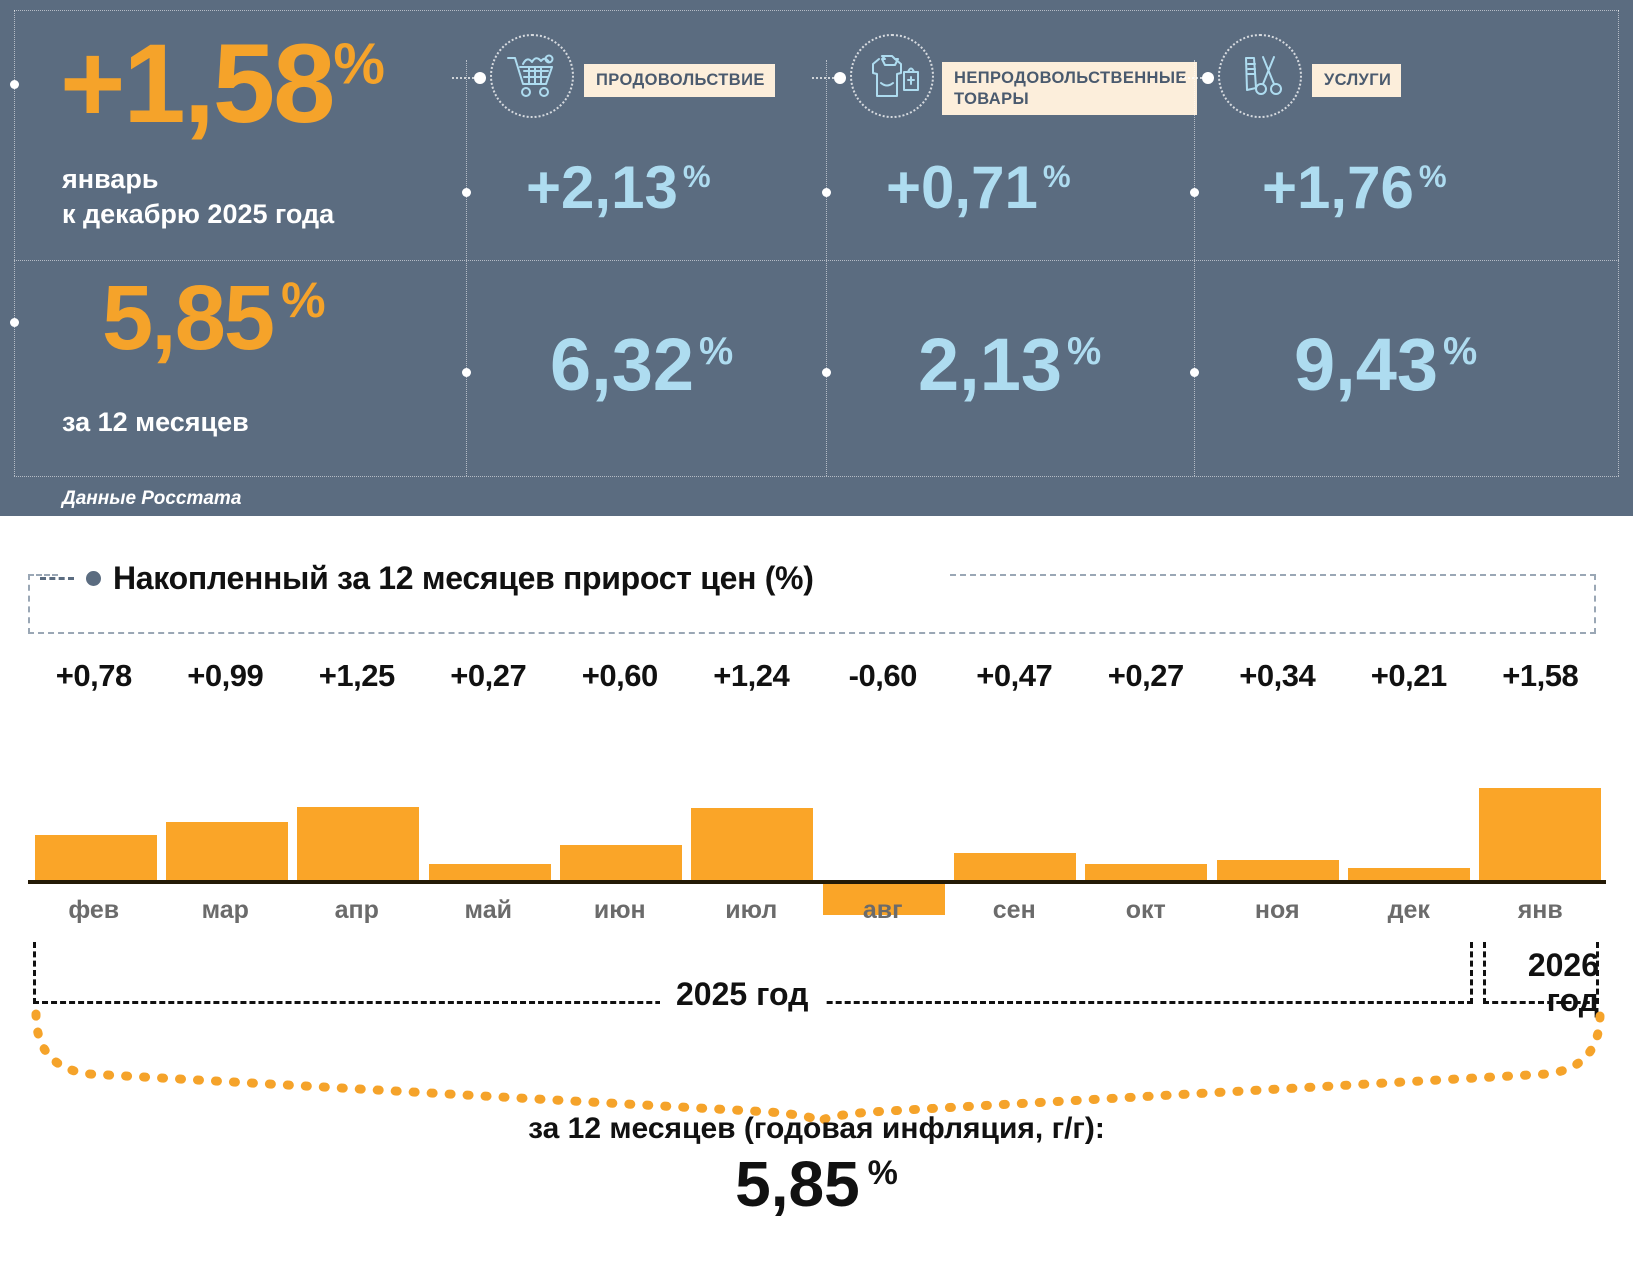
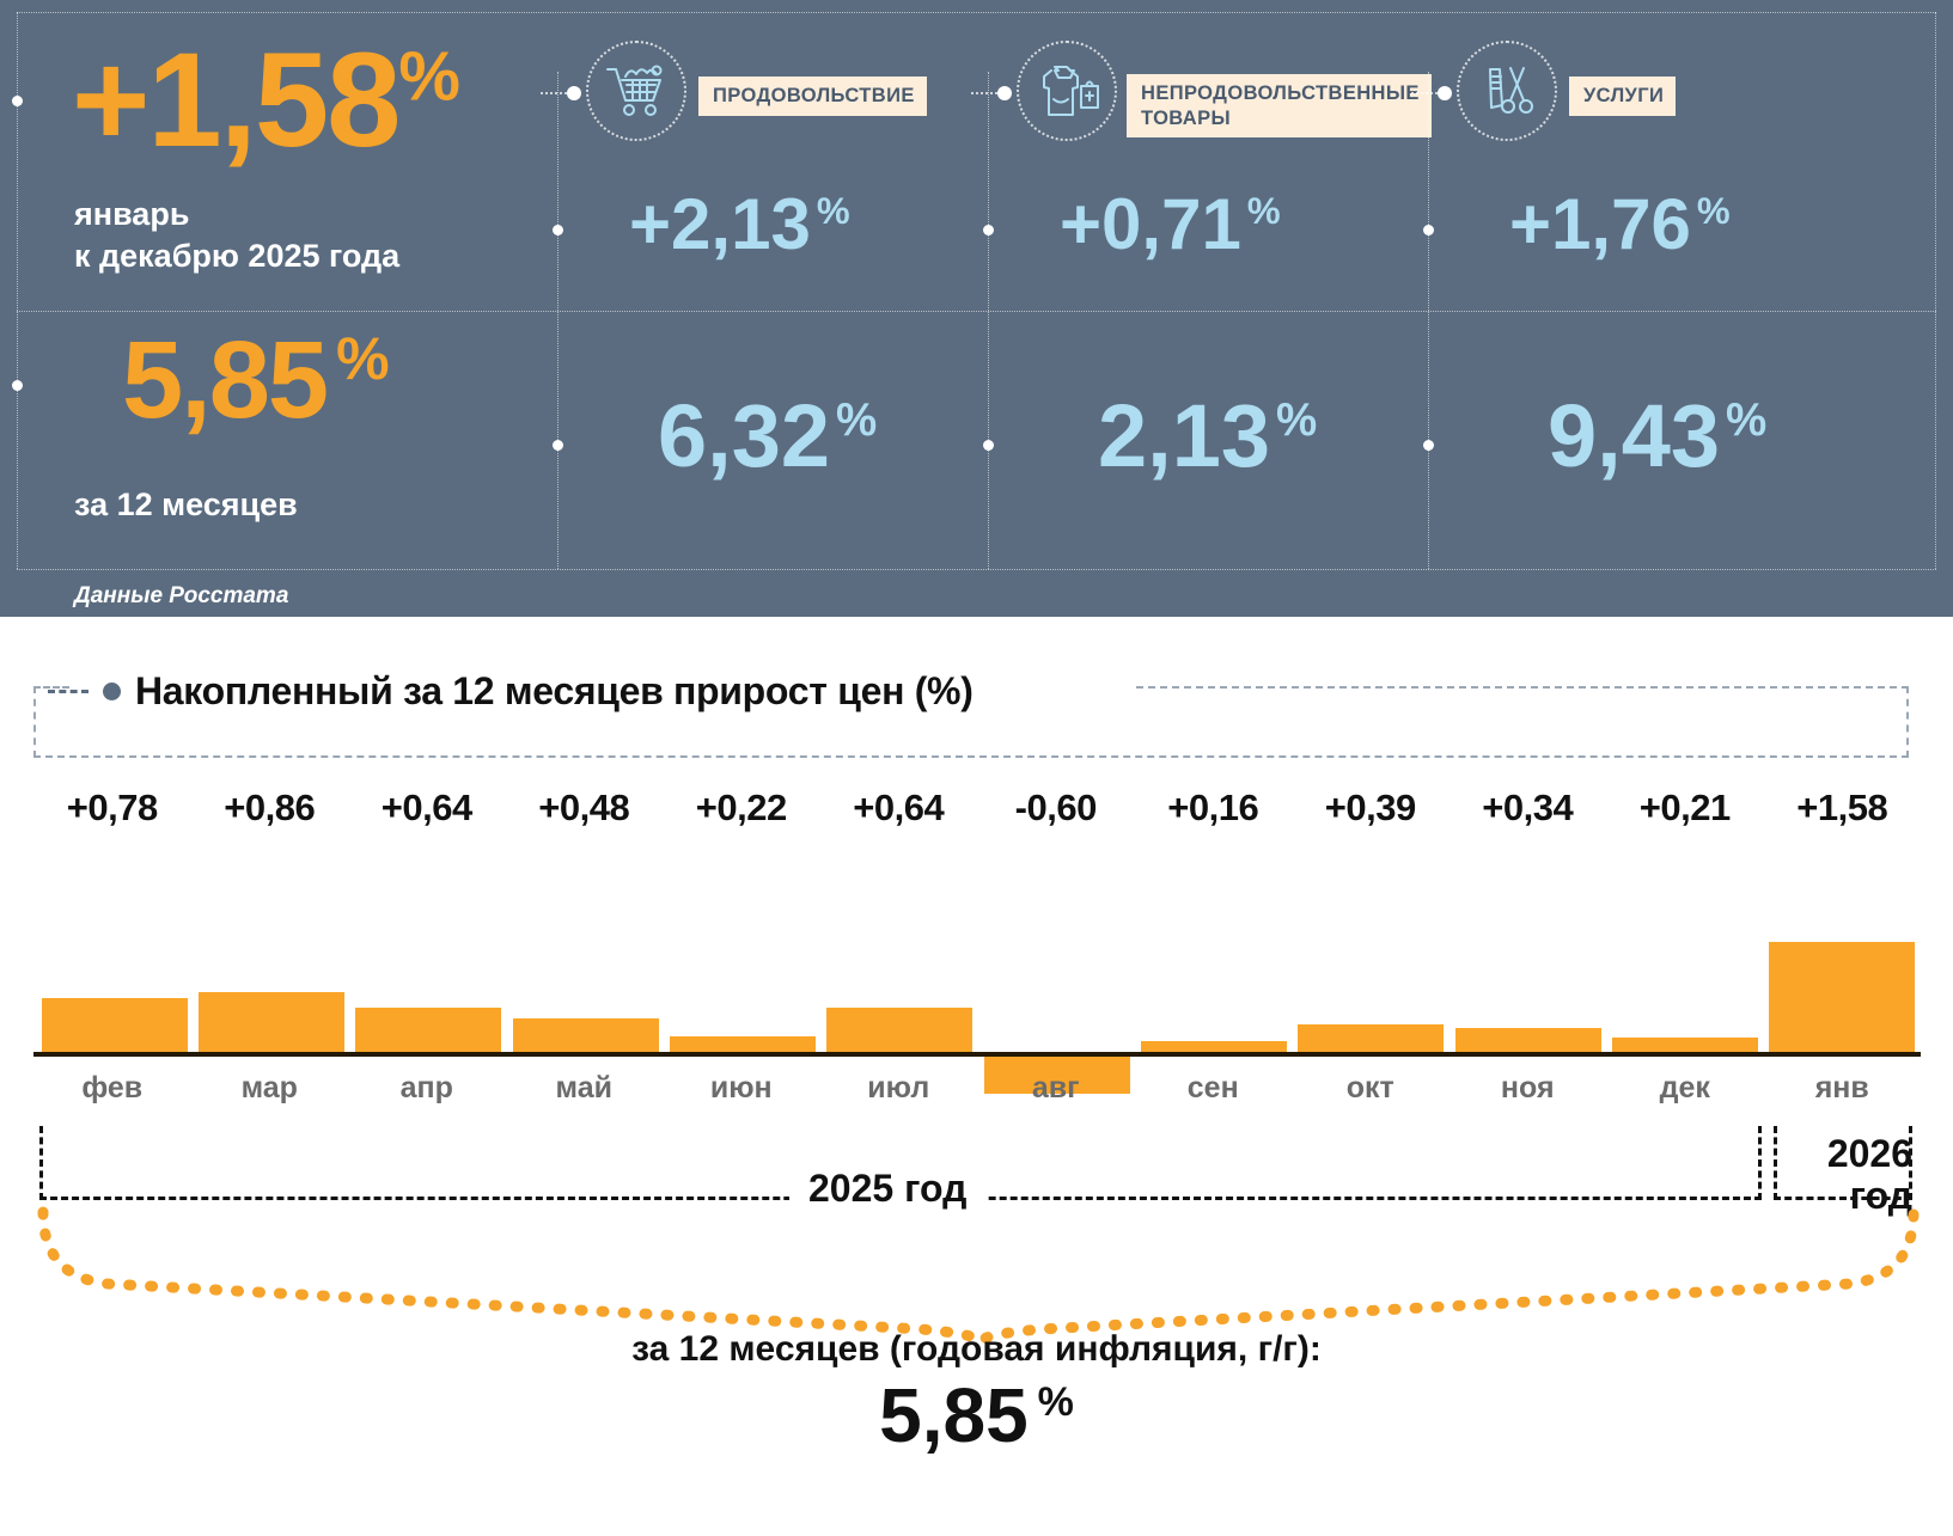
мар: +0,99 -> +0,86
апр: +1,25 -> +0,64
май: +0,27 -> +0,48
июн: +0,60 -> +0,22
июл: +1,24 -> +0,64
сен: +0,47 -> +0,16
окт: +0,27 -> +0,39
